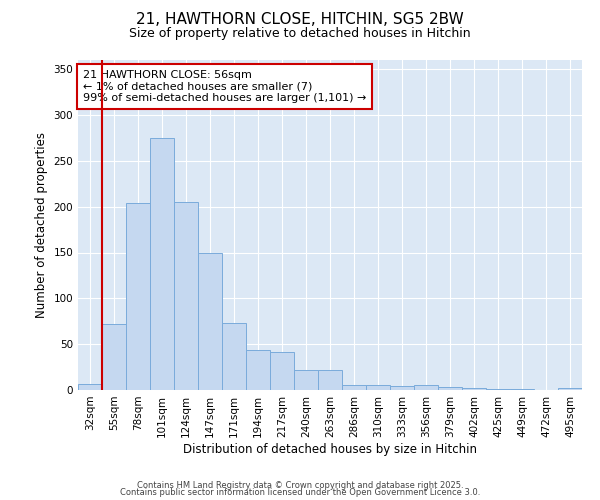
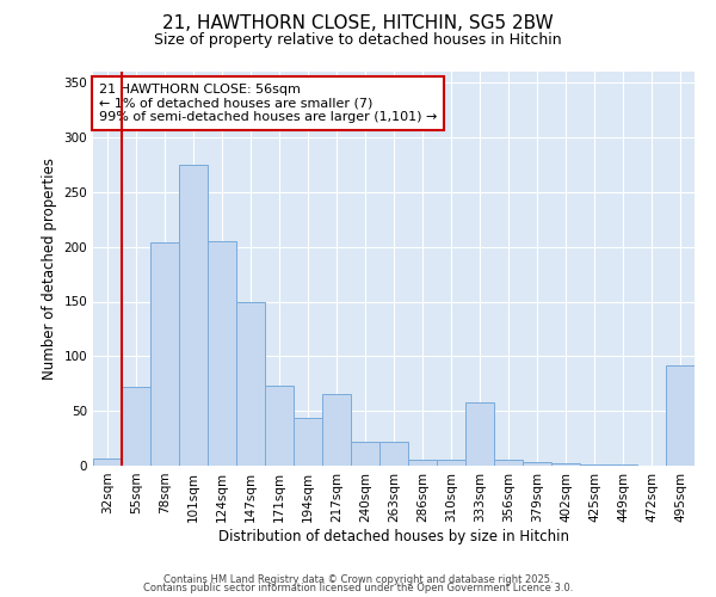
217sqm: 41 -> 66
333sqm: 4 -> 58
495sqm: 2 -> 92
